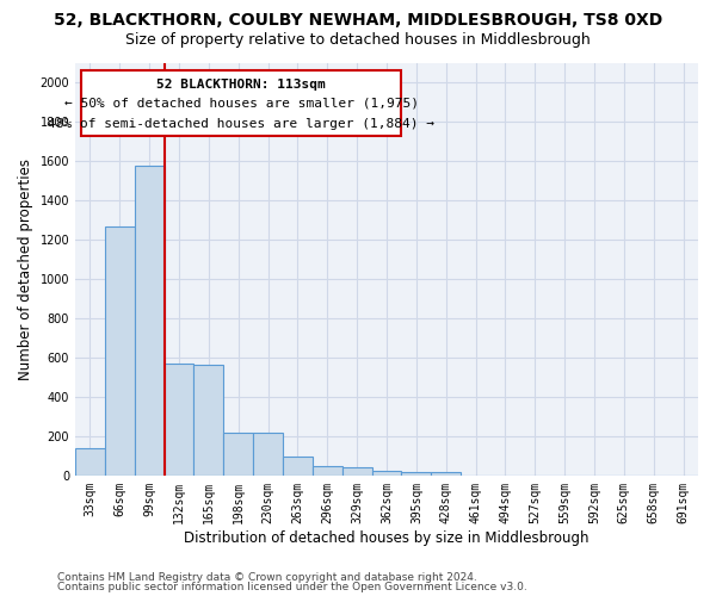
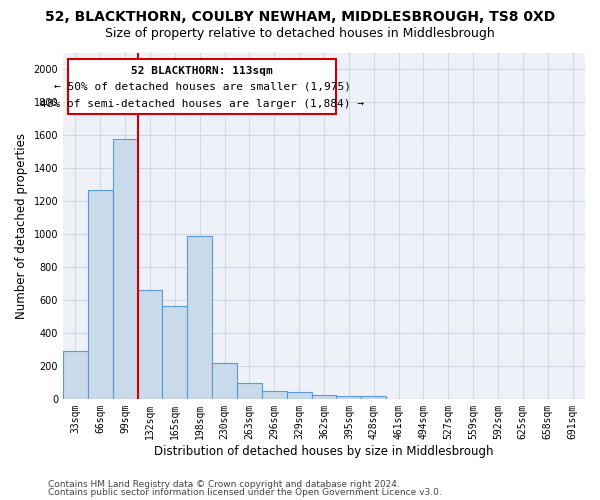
33sqm: 140 -> 290
132sqm: 570 -> 660
198sqm: 220 -> 990
